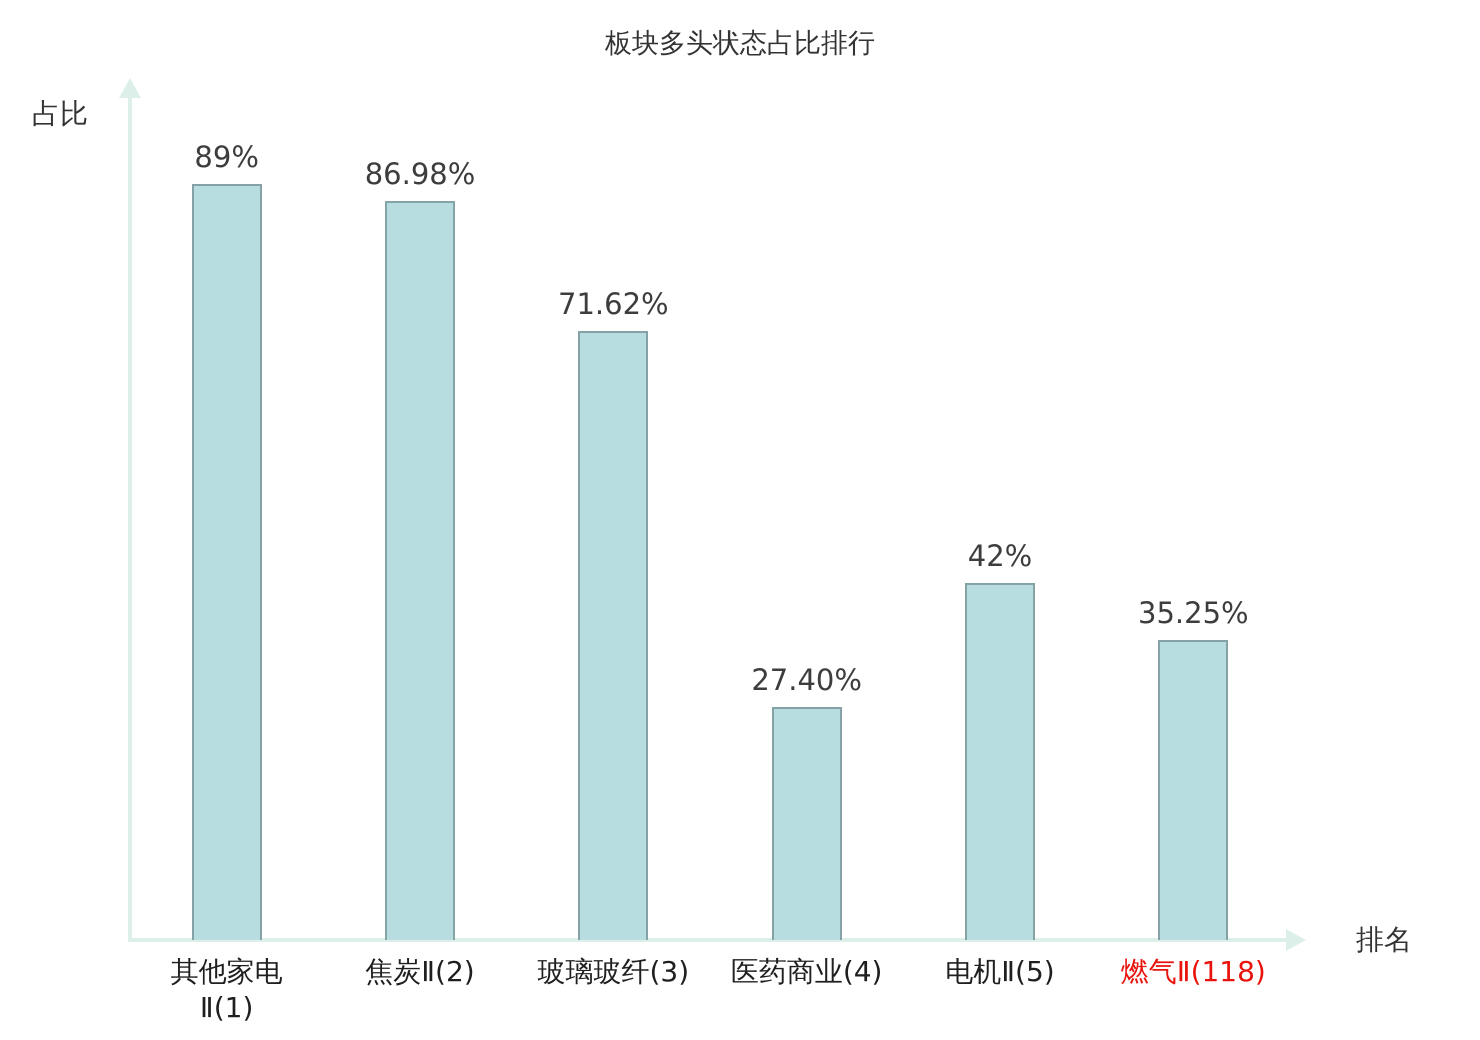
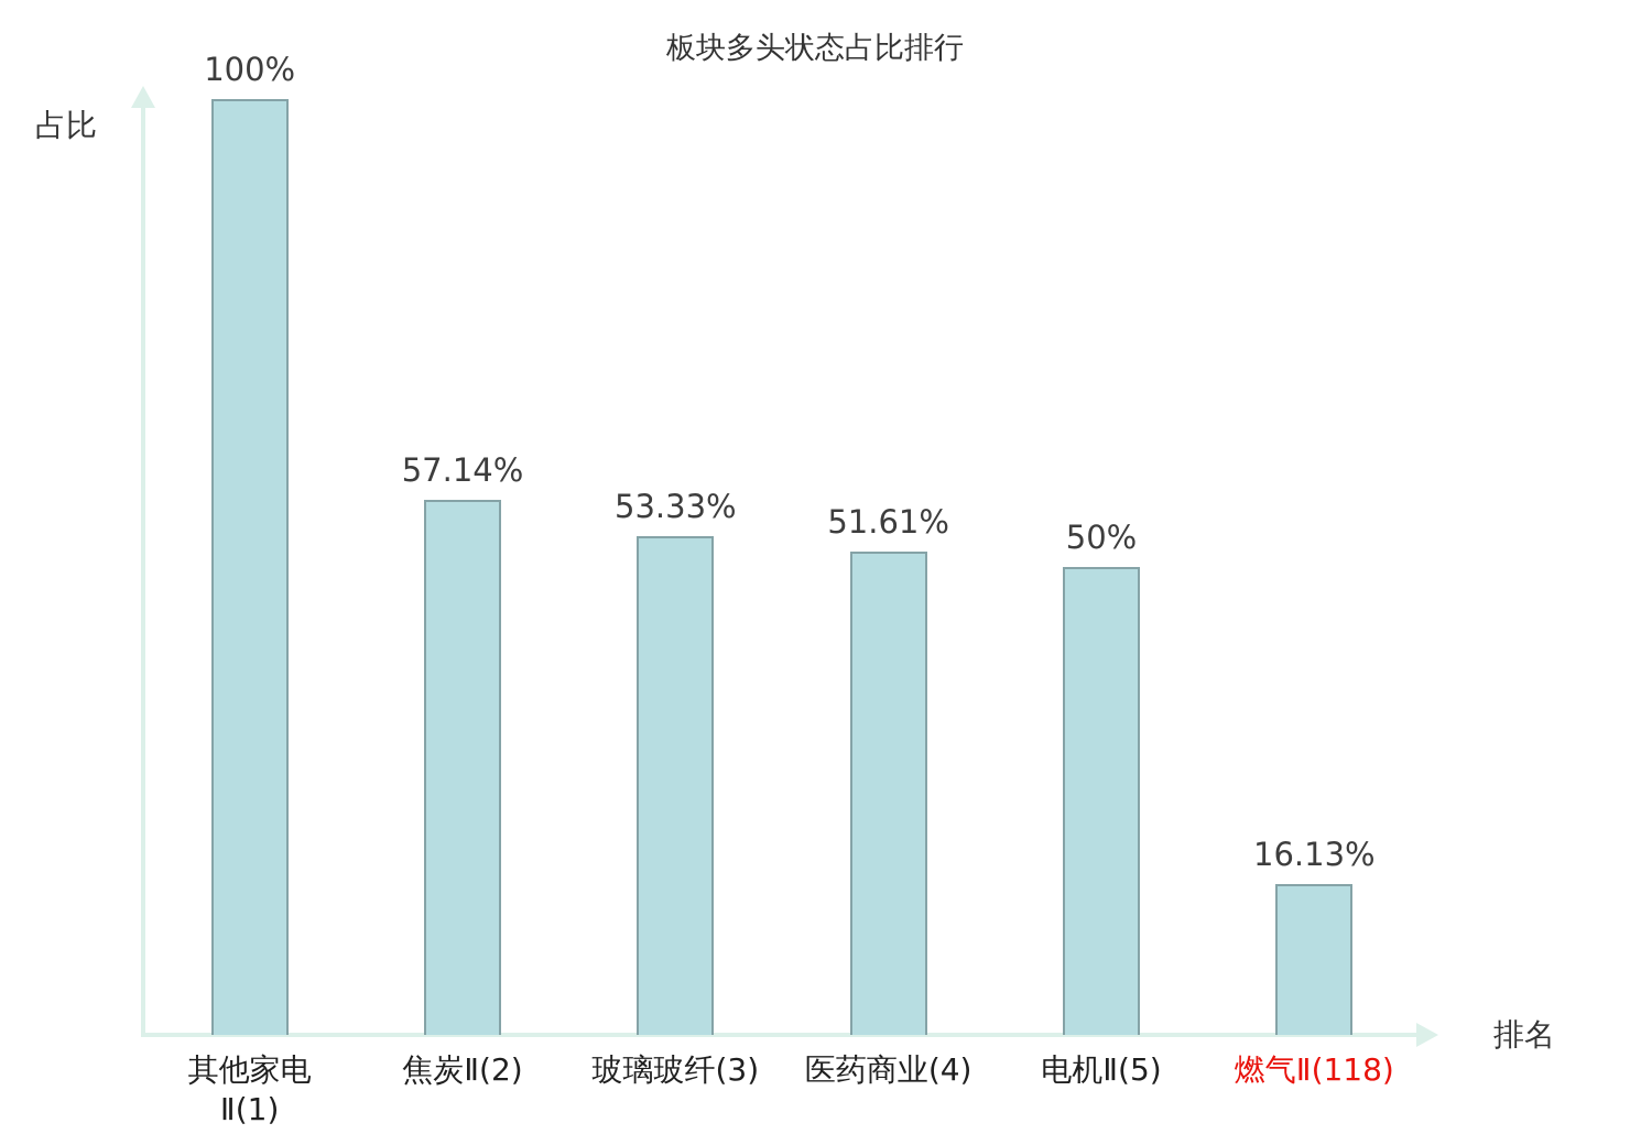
其他家电 Ⅱ(1): 89% -> 100%
焦炭Ⅱ(2): 86.98% -> 57.14%
玻璃玻纤(3): 71.62% -> 53.33%
医药商业(4): 27.40% -> 51.61%
电机Ⅱ(5): 42% -> 50%
燃气Ⅱ(118): 35.25% -> 16.13%
